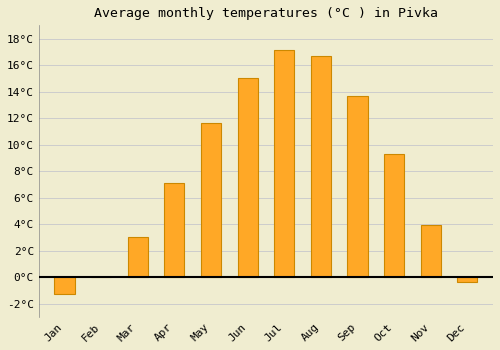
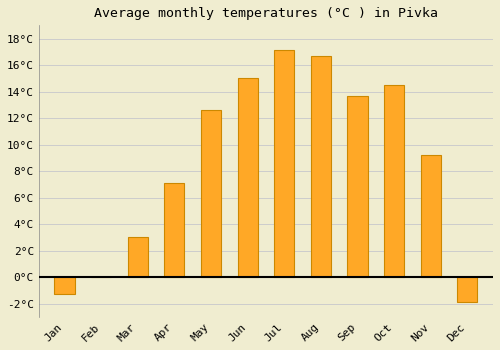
May: 11.6°C -> 12.6°C
Oct: 9.3°C -> 14.5°C
Nov: 3.9°C -> 9.2°C
Dec: -0.4°C -> -1.9°C
